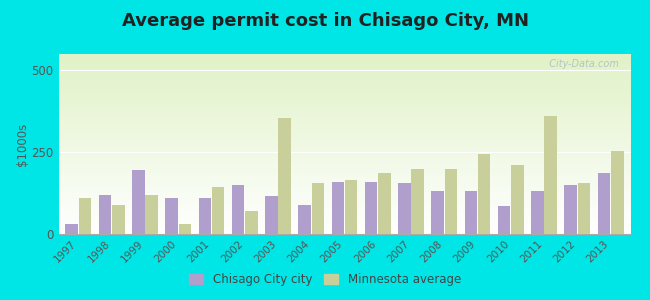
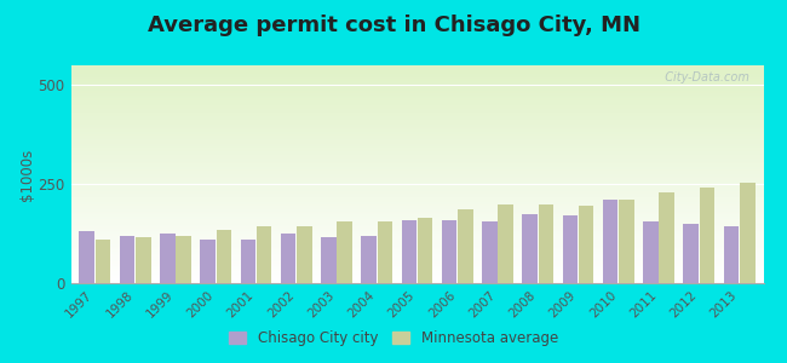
Chisago City city/1997: 30 -> 130
Minnesota average/1998: 90 -> 115
Chisago City city/1999: 195 -> 125
Minnesota average/2000: 30 -> 135
Chisago City city/2002: 150 -> 125
Minnesota average/2002: 70 -> 145
Minnesota average/2003: 355 -> 155
Chisago City city/2004: 90 -> 120
Chisago City city/2008: 130 -> 175
Chisago City city/2009: 130 -> 170
Minnesota average/2009: 245 -> 195
Chisago City city/2010: 85 -> 210
Chisago City city/2011: 130 -> 155
Minnesota average/2011: 360 -> 230
Minnesota average/2012: 155 -> 240
Chisago City city/2013: 185 -> 145
